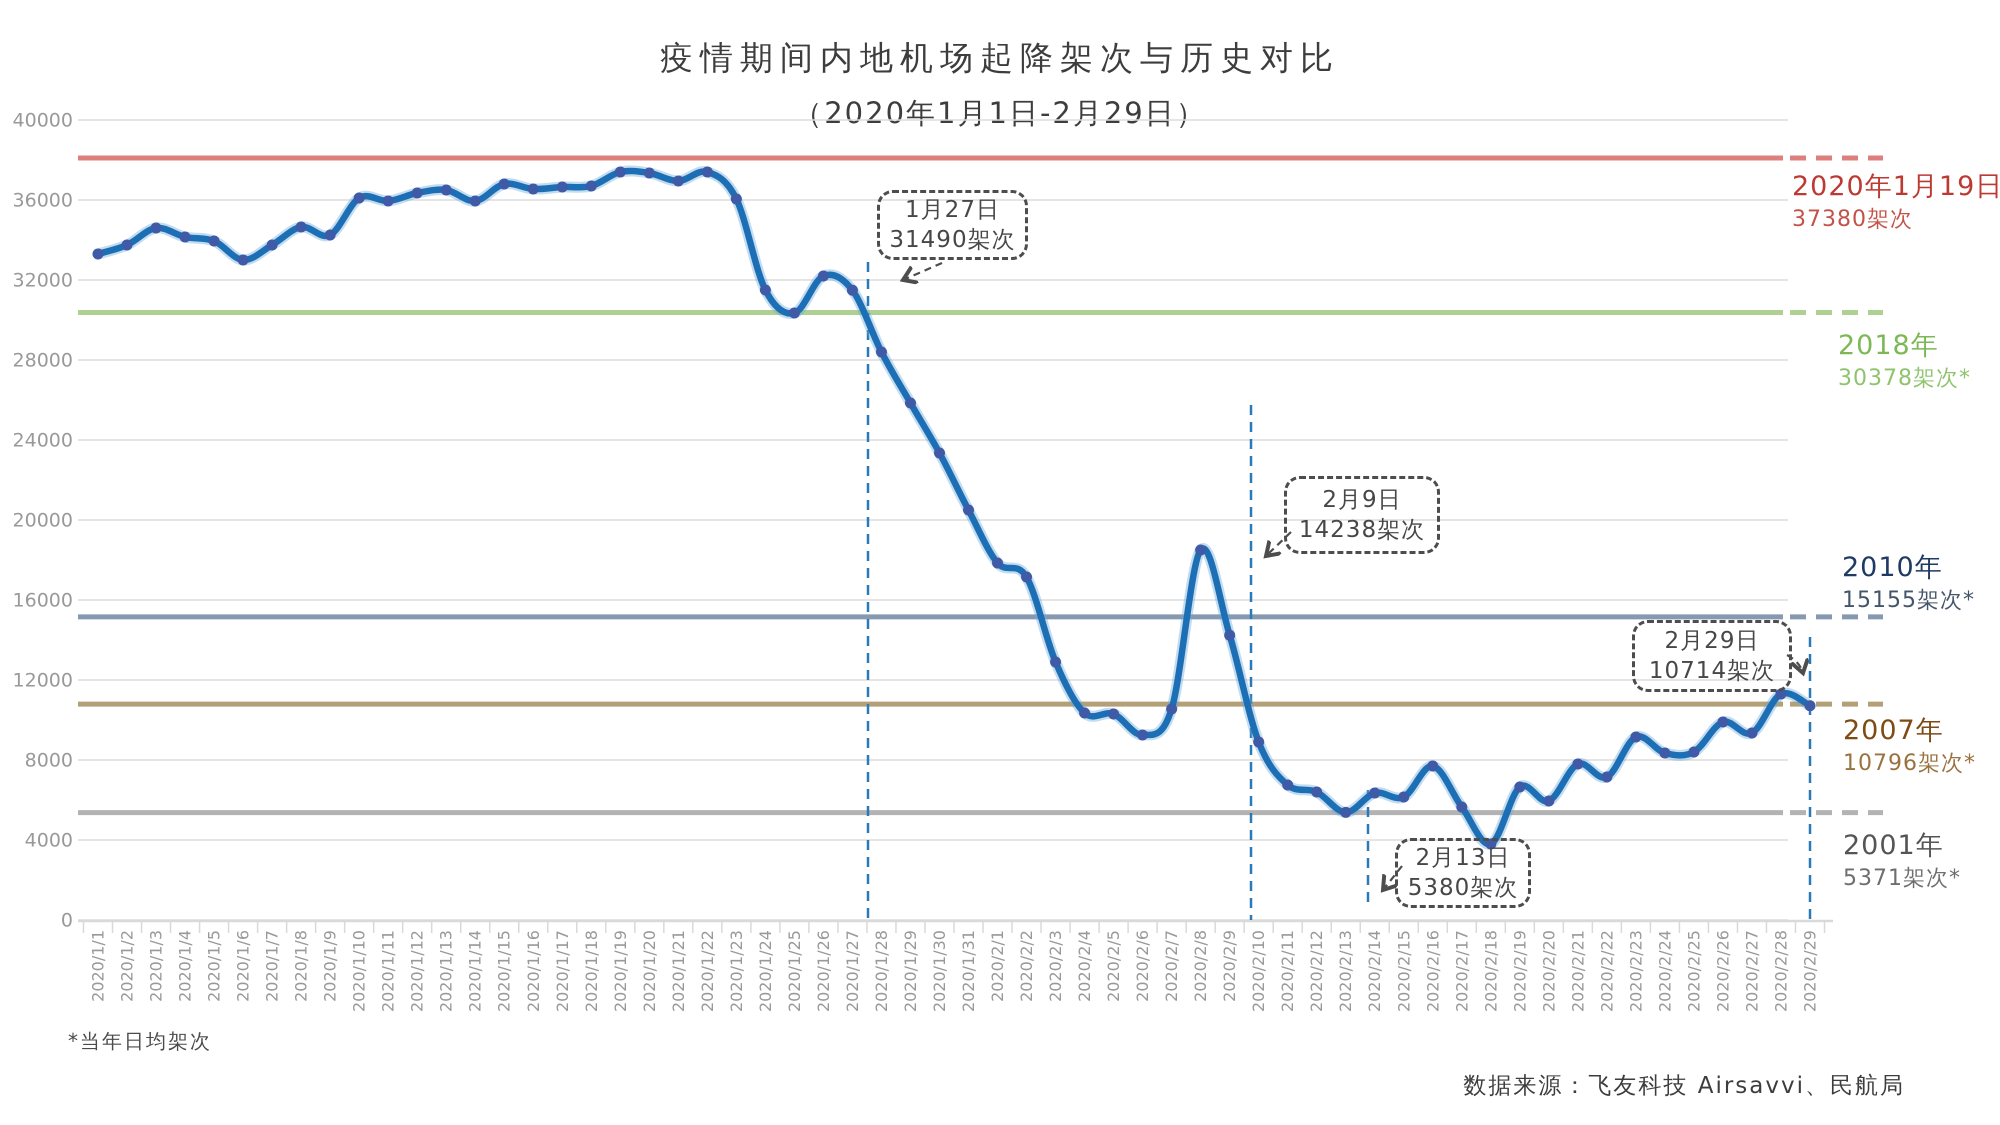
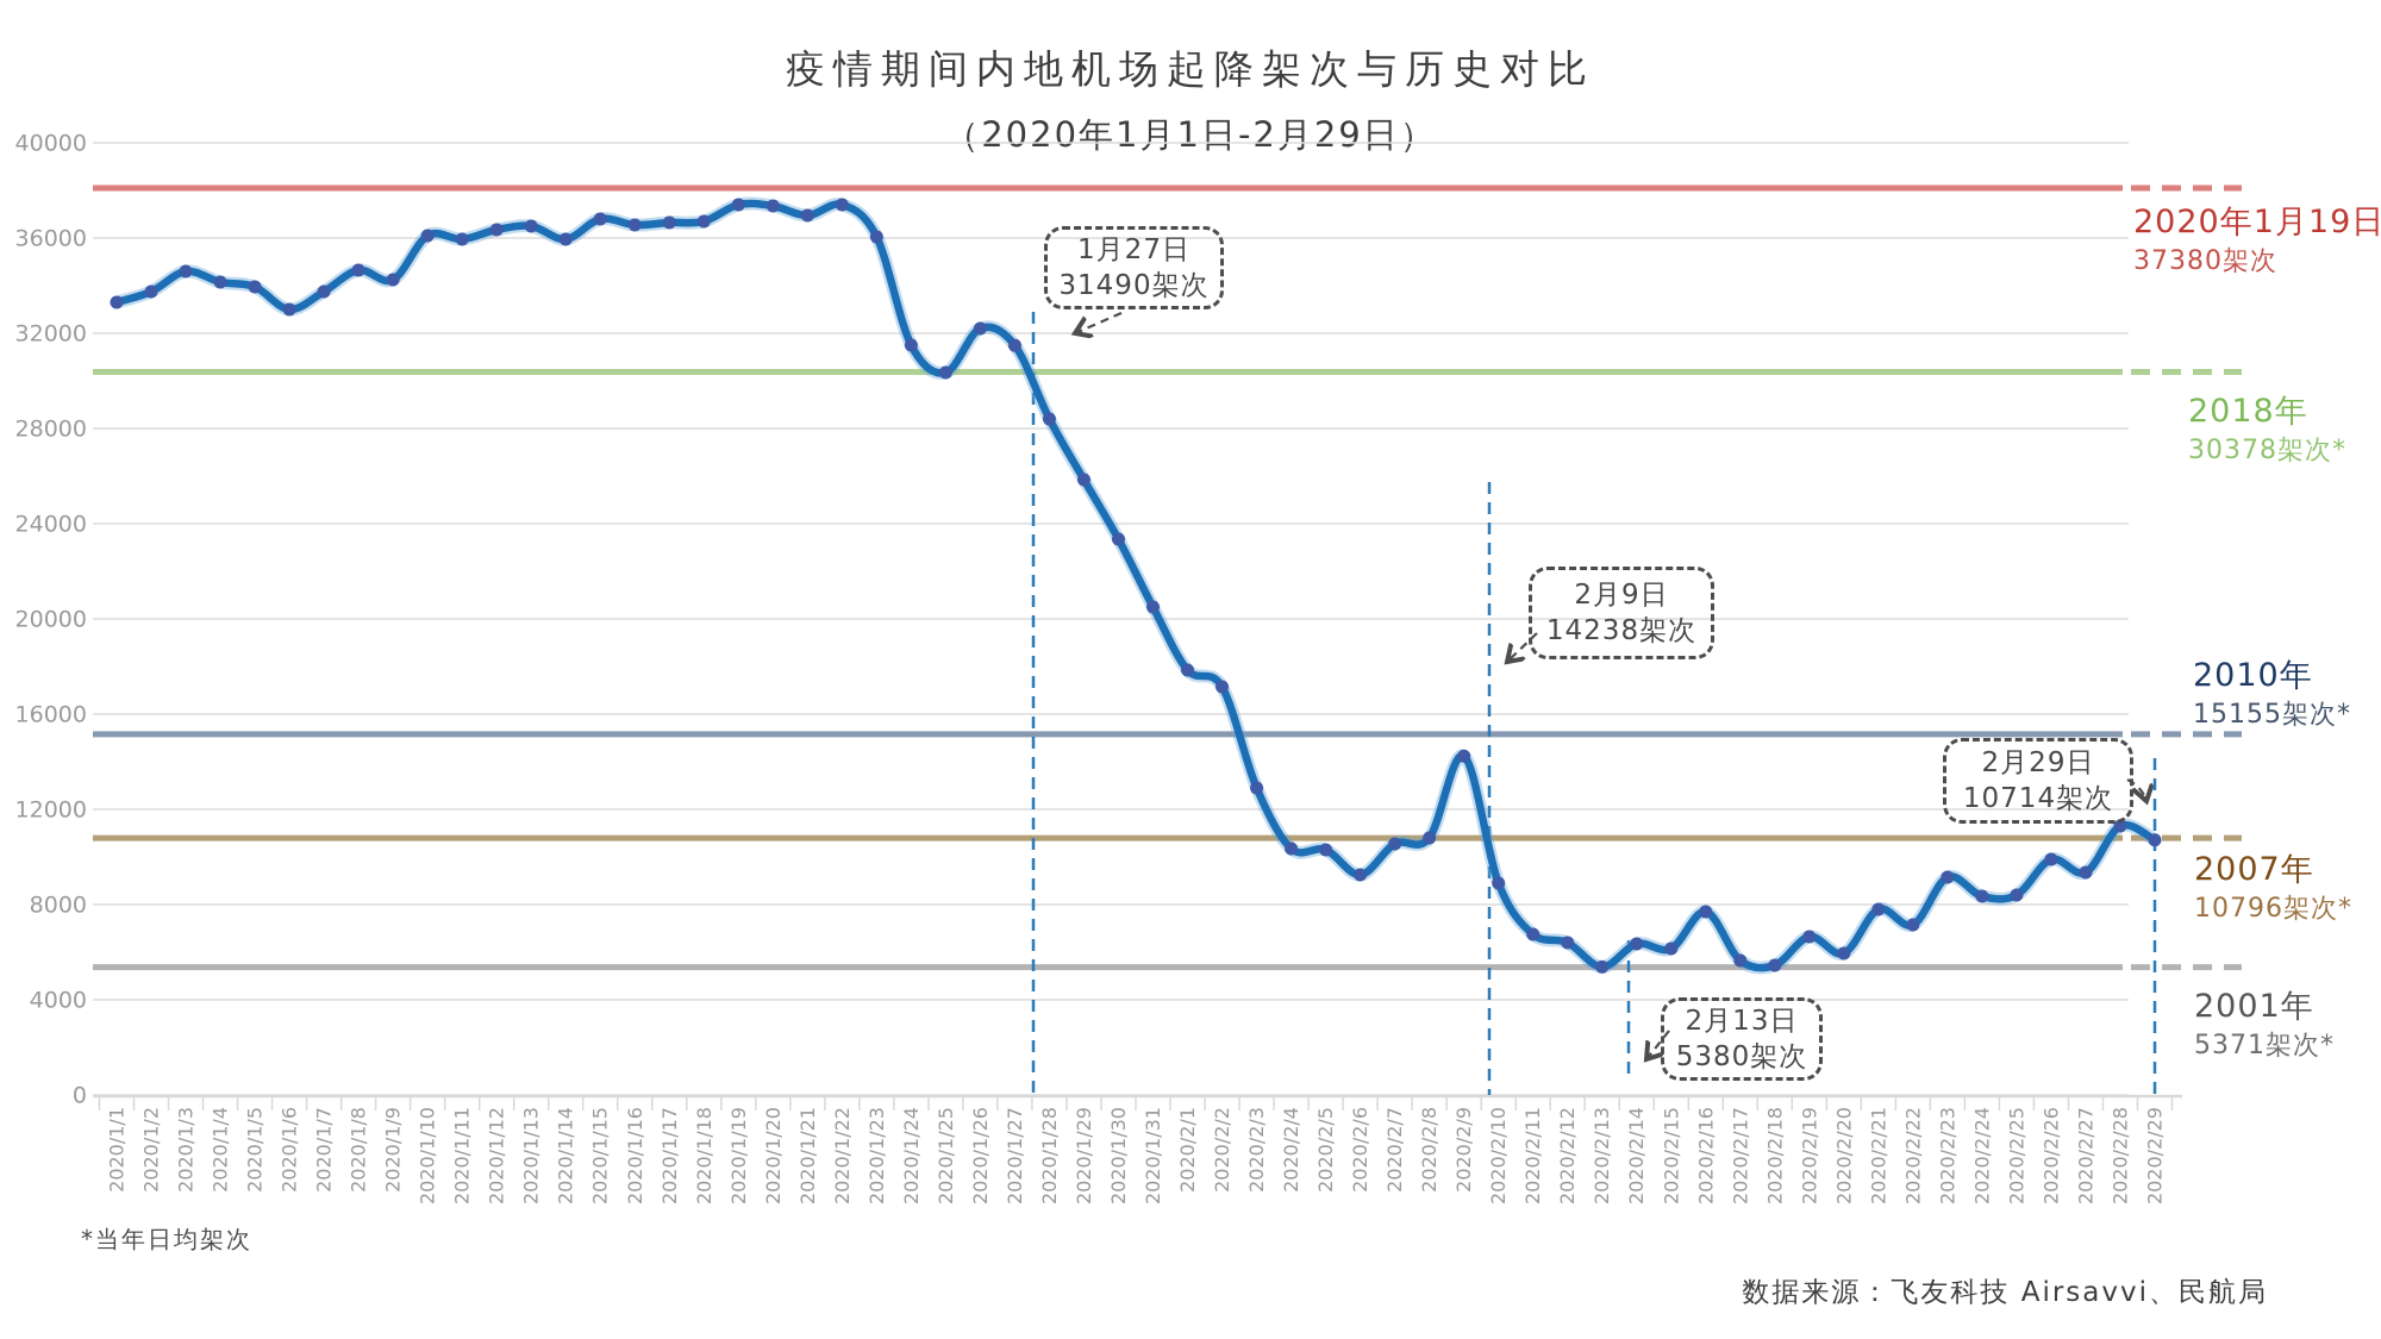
2020/2/8: 18500 -> 10800
2020/2/18: 3800 -> 5400
